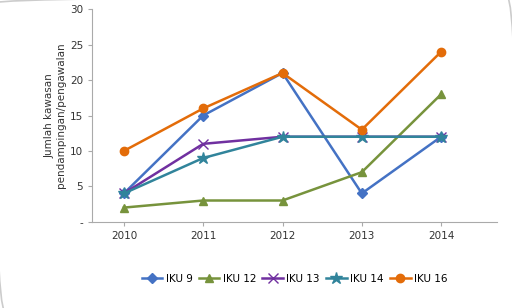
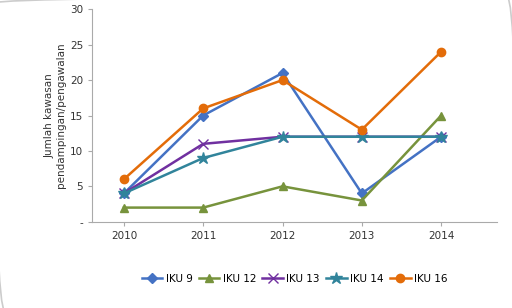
IKU 16/2010: 10 -> 6
IKU 12/2011: 3 -> 2
IKU 12/2012: 3 -> 5
IKU 16/2012: 21 -> 20
IKU 12/2013: 7 -> 3
IKU 12/2014: 18 -> 15
